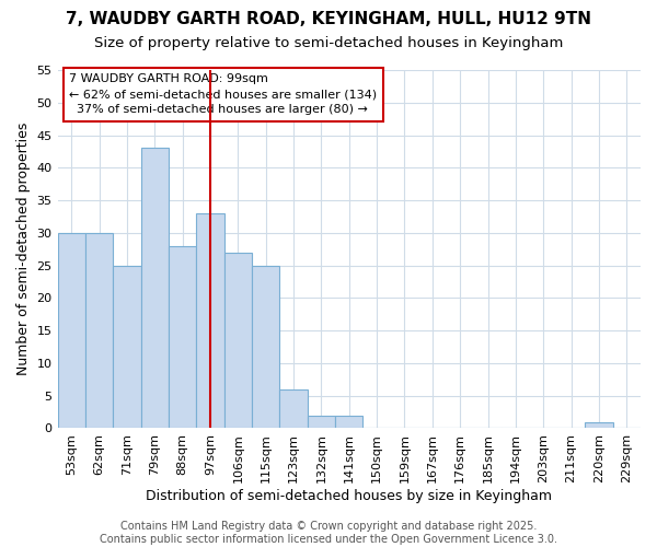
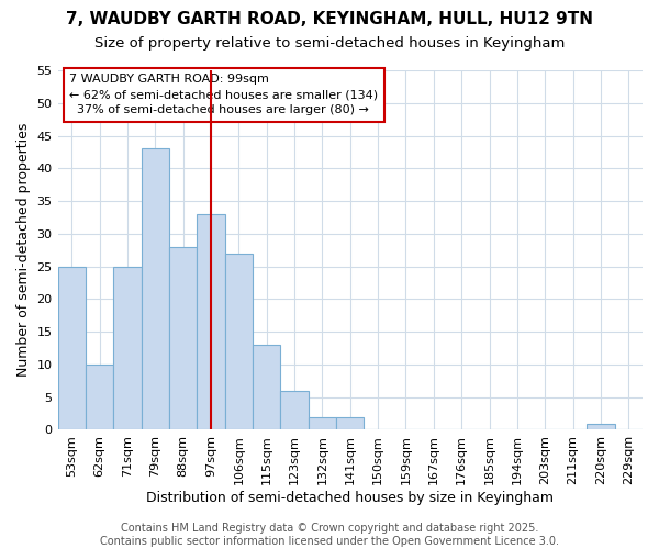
53sqm: 30 -> 25
62sqm: 30 -> 10
115sqm: 25 -> 13
